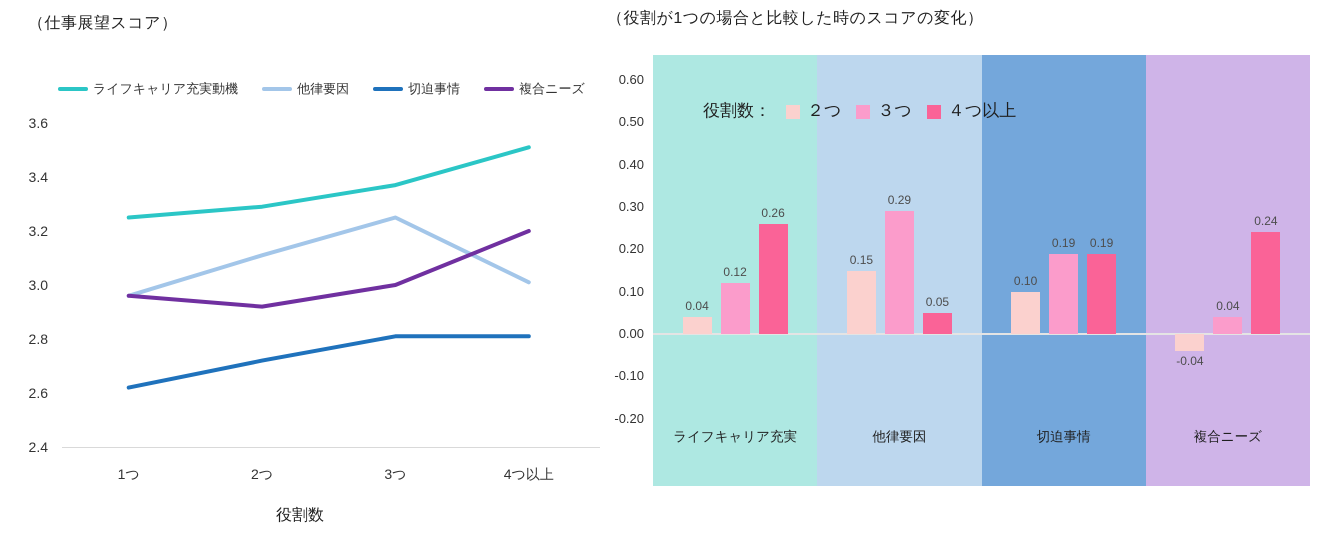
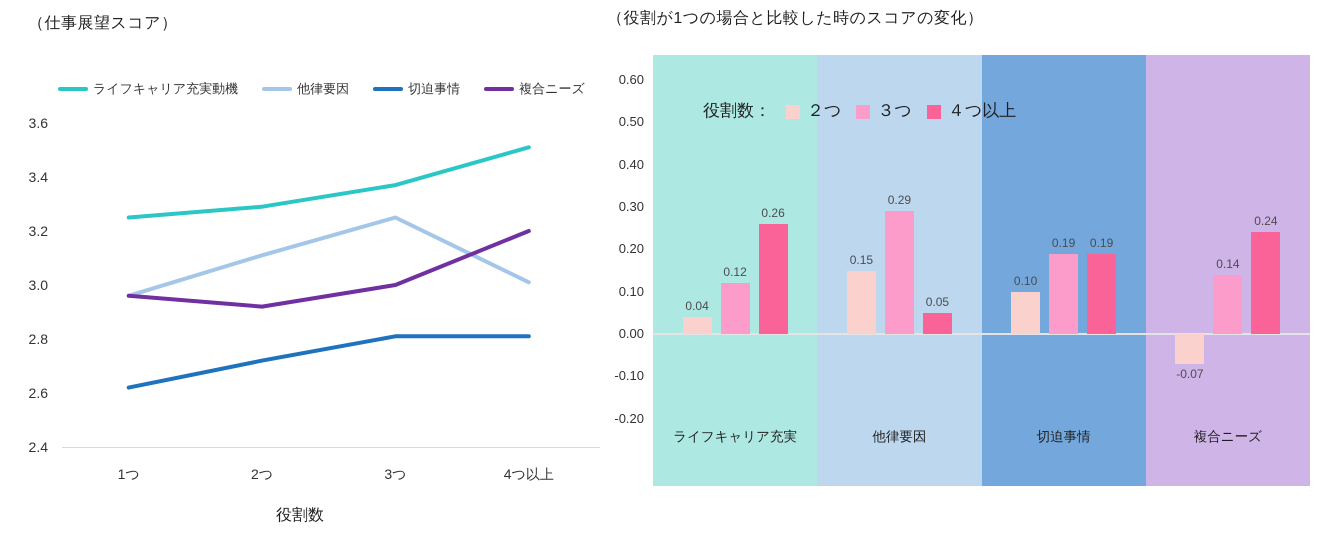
（役割が1つの場合と比較した時のスコアの変化）/２つ/複合ニーズ: -0.04 -> -0.07
（役割が1つの場合と比較した時のスコアの変化）/３つ/複合ニーズ: 0.04 -> 0.14
